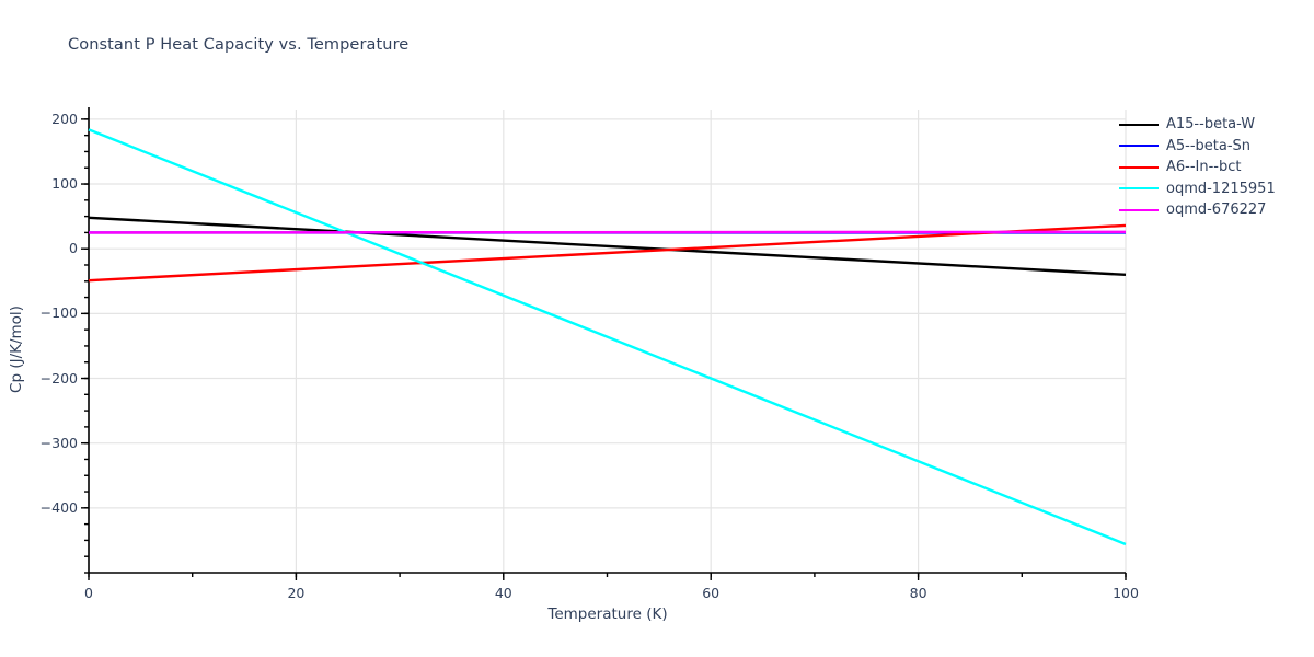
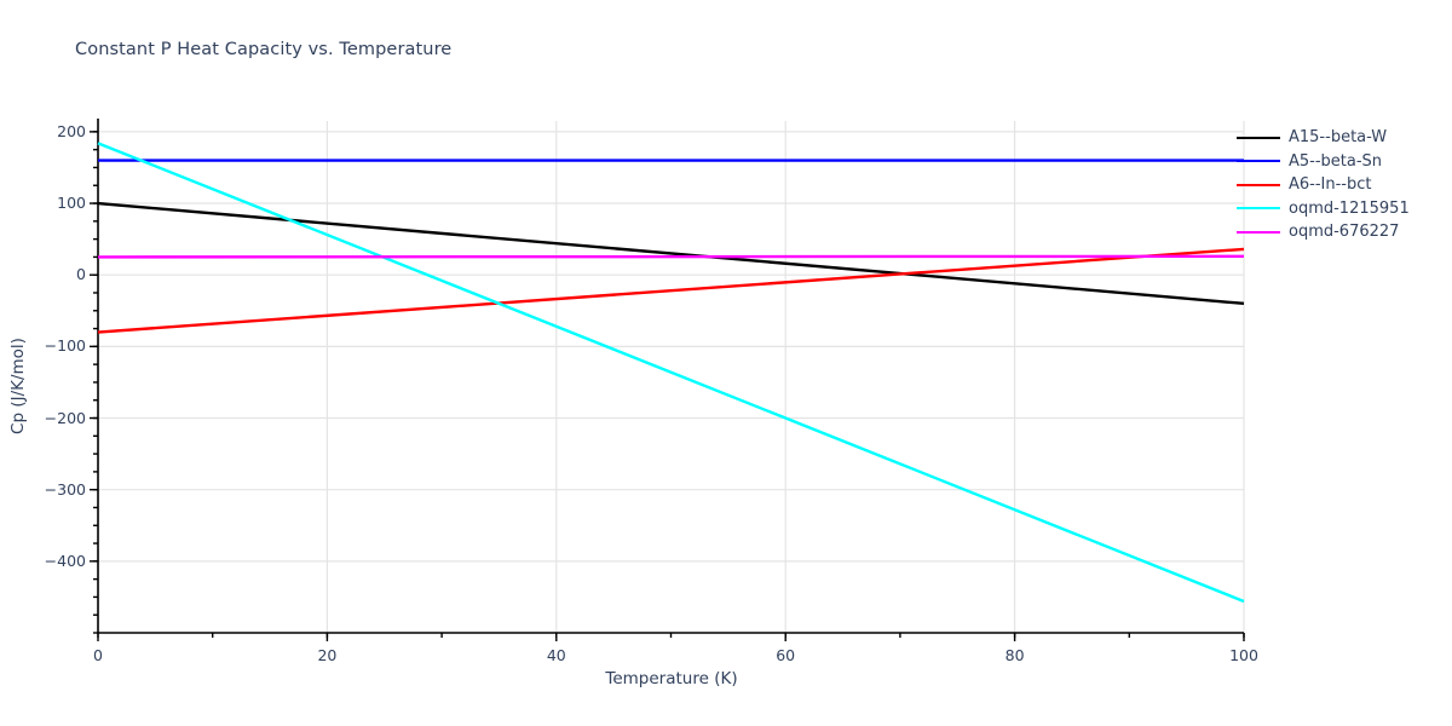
A15--beta-W/0: 50 -> 100
A5--beta-Sn/0: 20 -> 160
A6--In--bct/0: -50 -> -80
A5--beta-Sn/100: 20 -> 160
